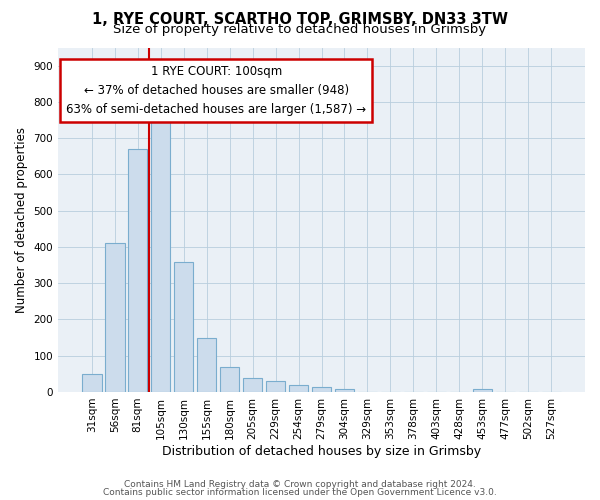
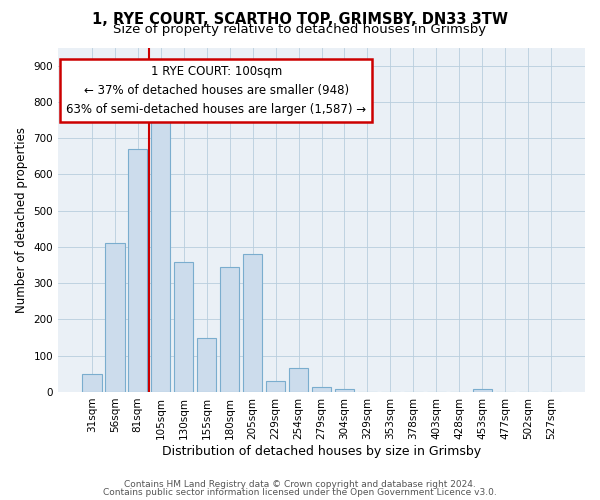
180sqm: 70 -> 345
205sqm: 38 -> 380
254sqm: 18 -> 65
